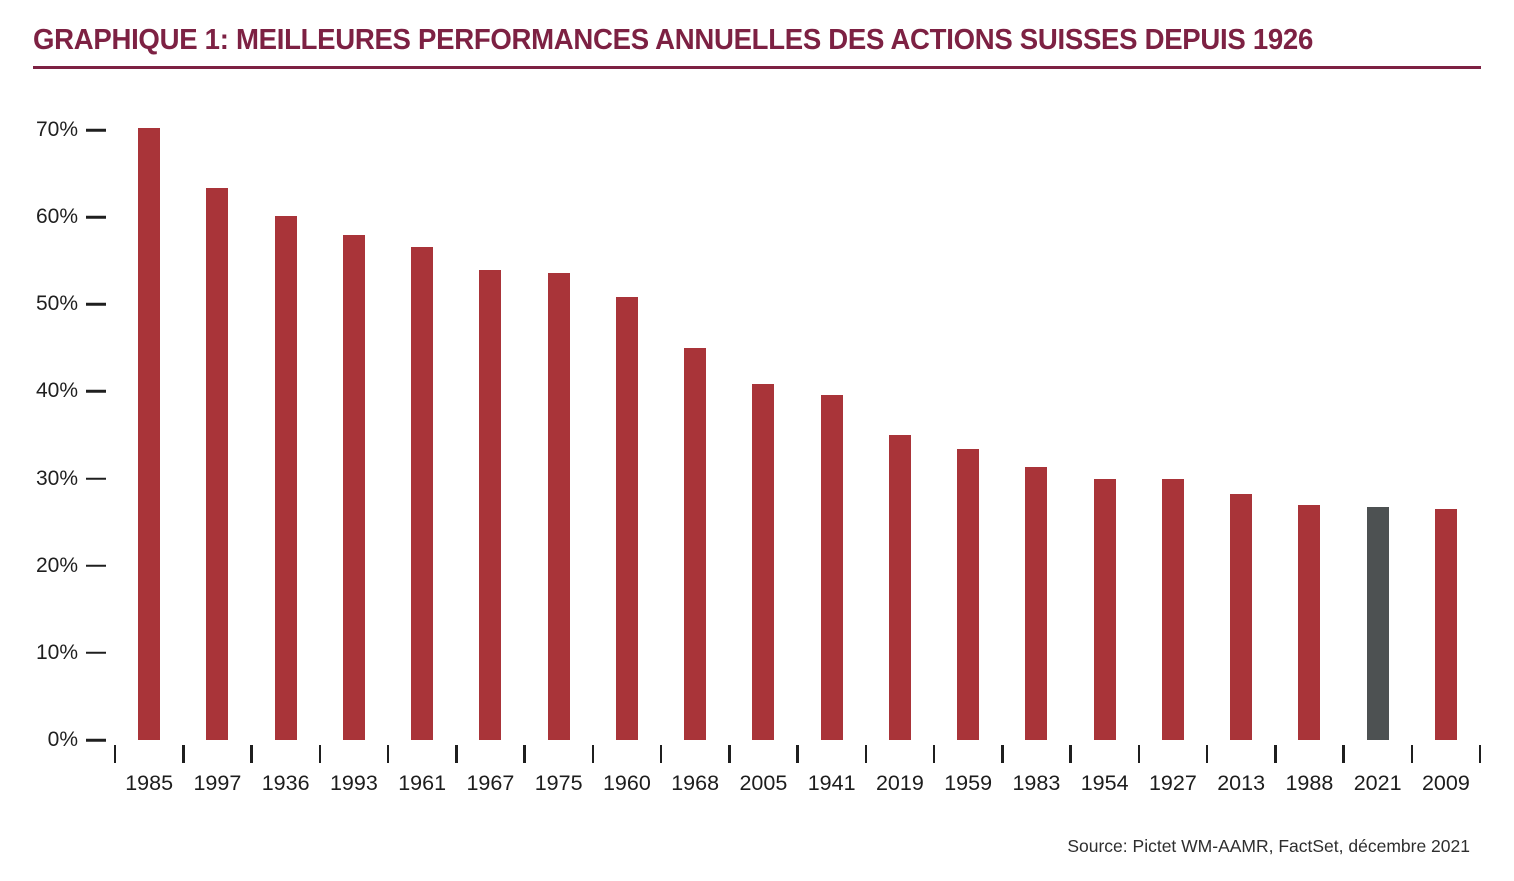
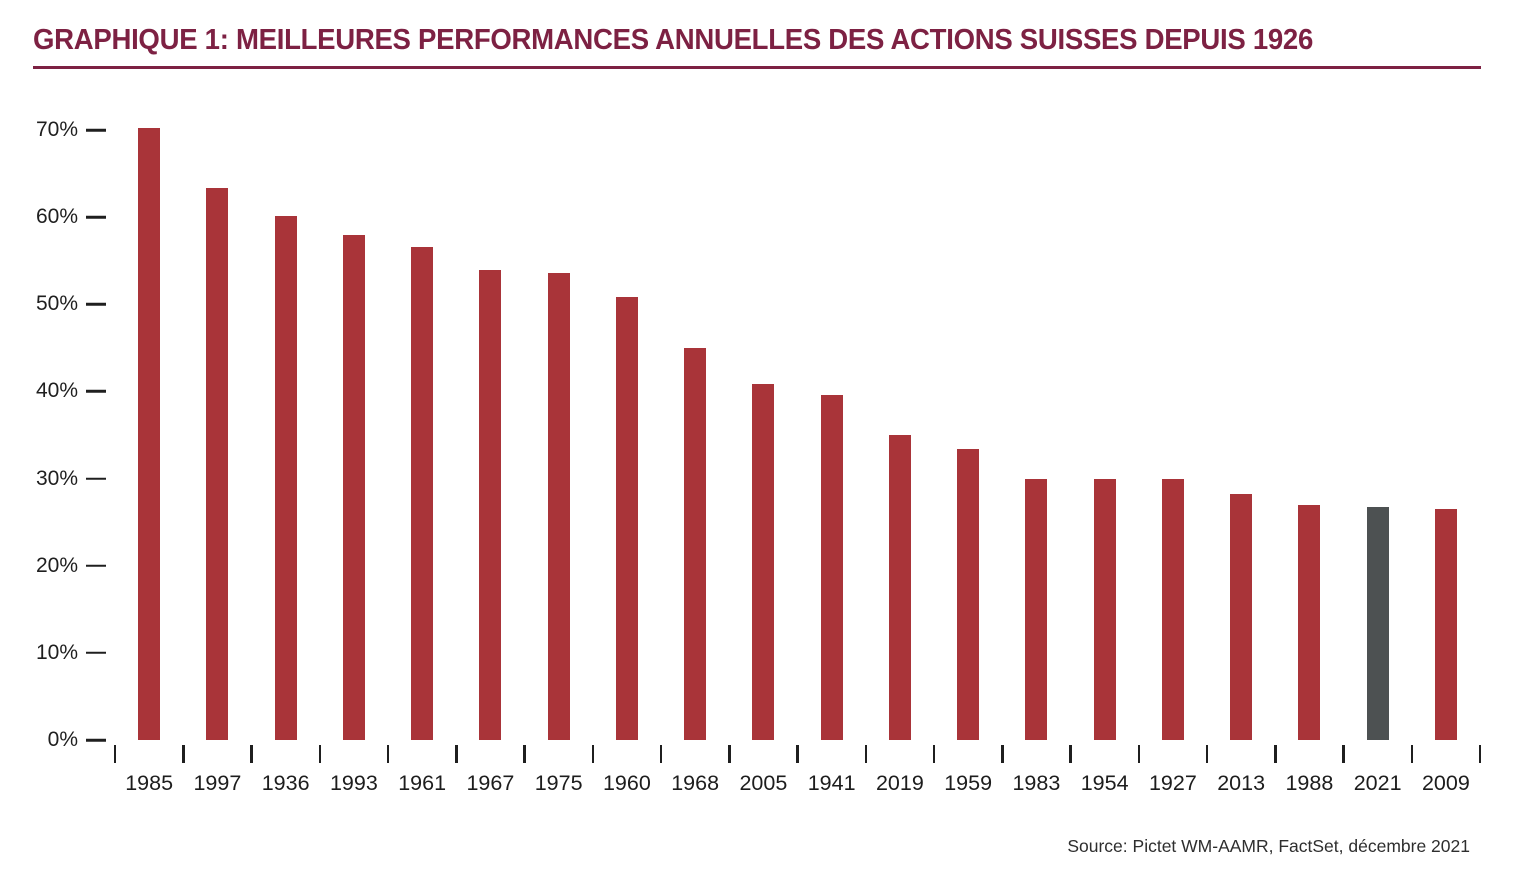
1983: 31% -> 30%
